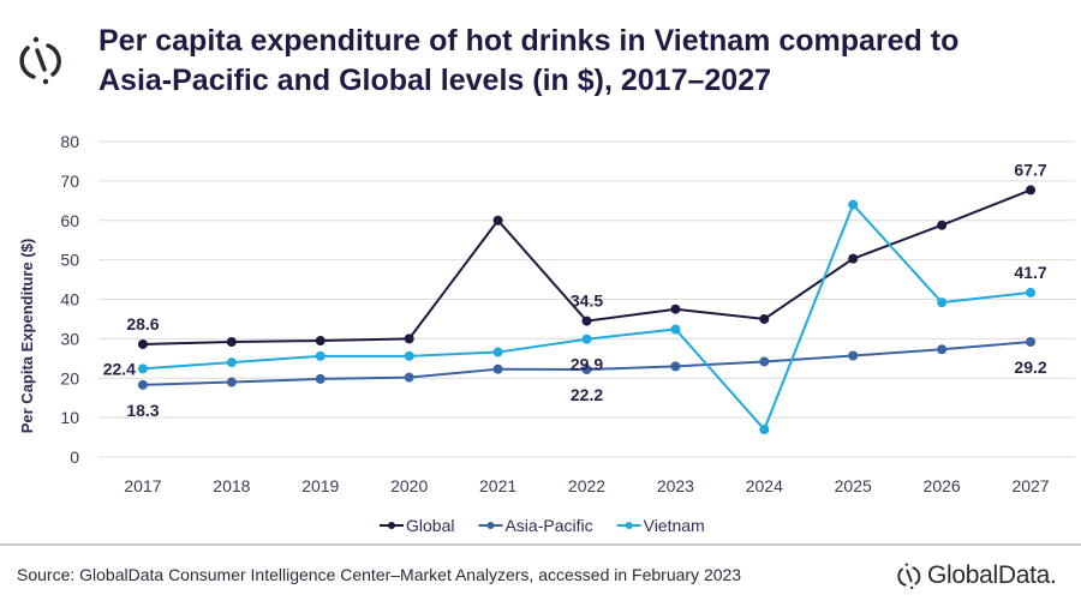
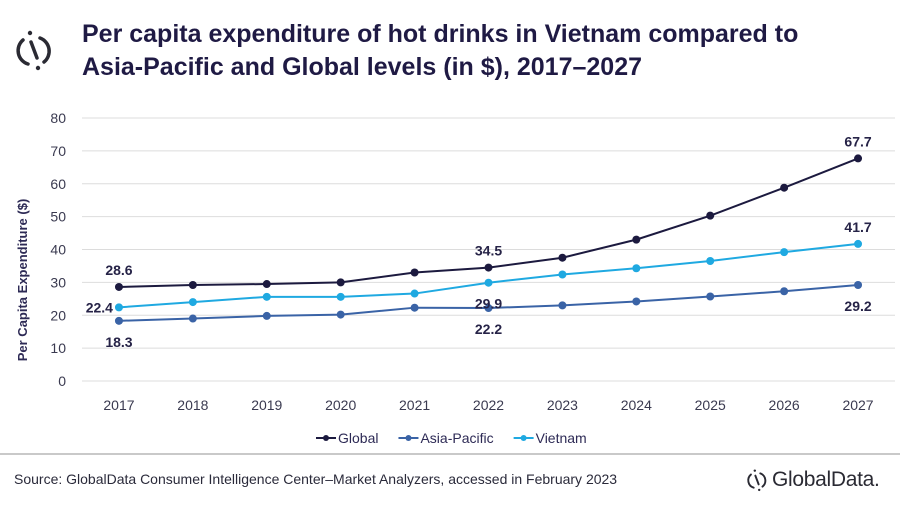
Global/2021: 60 -> 33
Global/2024: 35 -> 43
Vietnam/2024: 7 -> 34
Vietnam/2025: 64 -> 36
